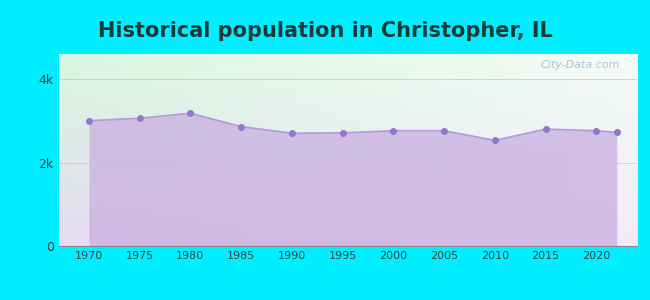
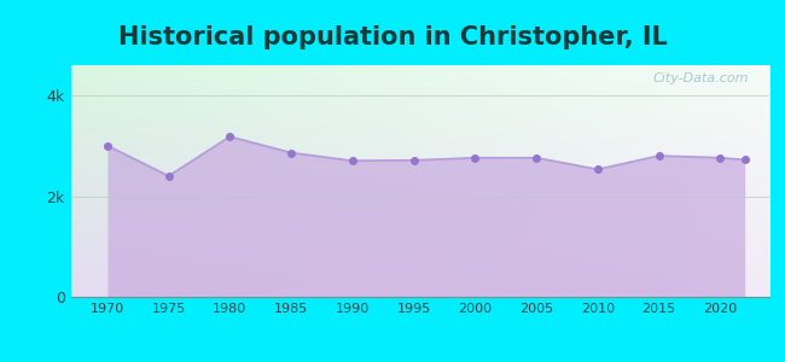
1975: 3.06k -> 2.40k
